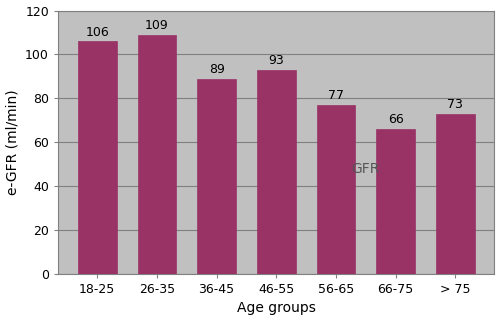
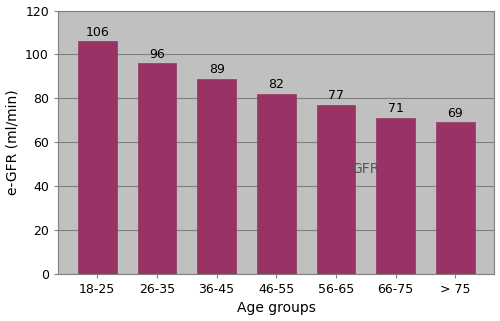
26-35: 109 -> 96
46-55: 93 -> 82
66-75: 66 -> 71
> 75: 73 -> 69
